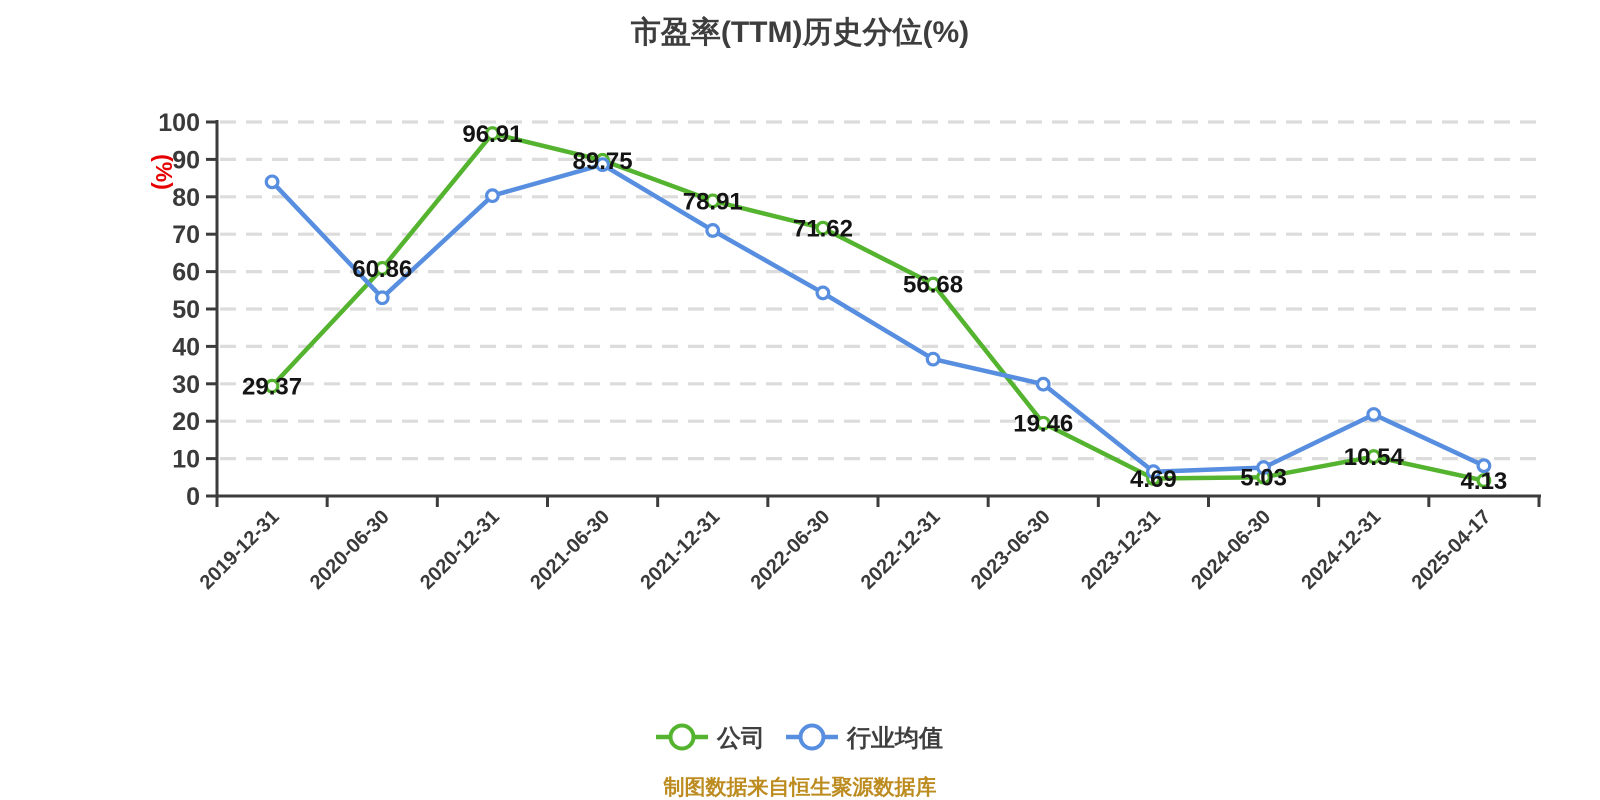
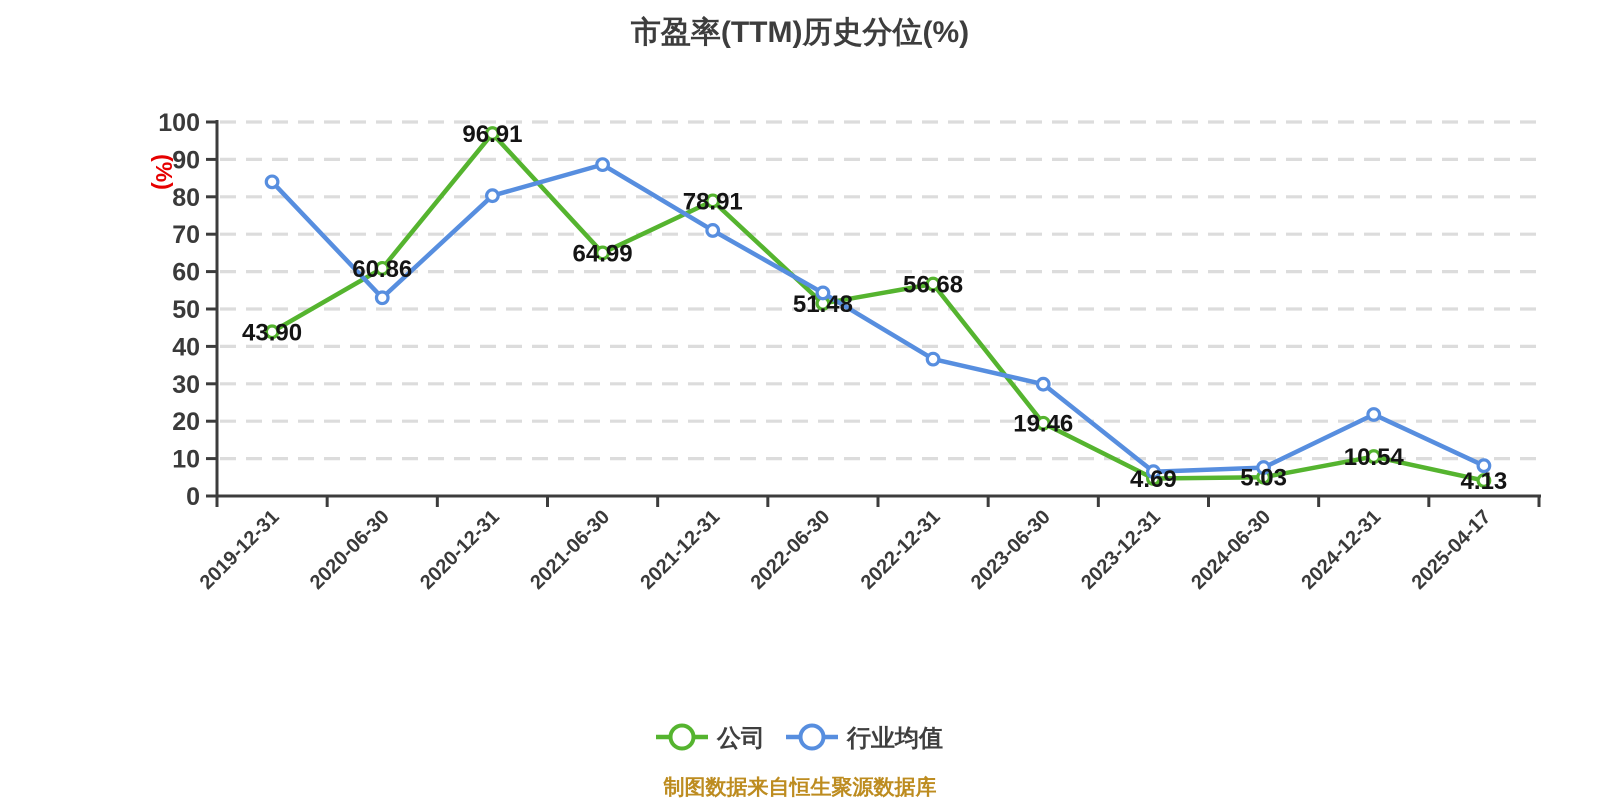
公司/2019-12-31: 29.37 -> 43.90
公司/2021-06-30: 89.75 -> 64.99
公司/2022-06-30: 71.62 -> 51.48
